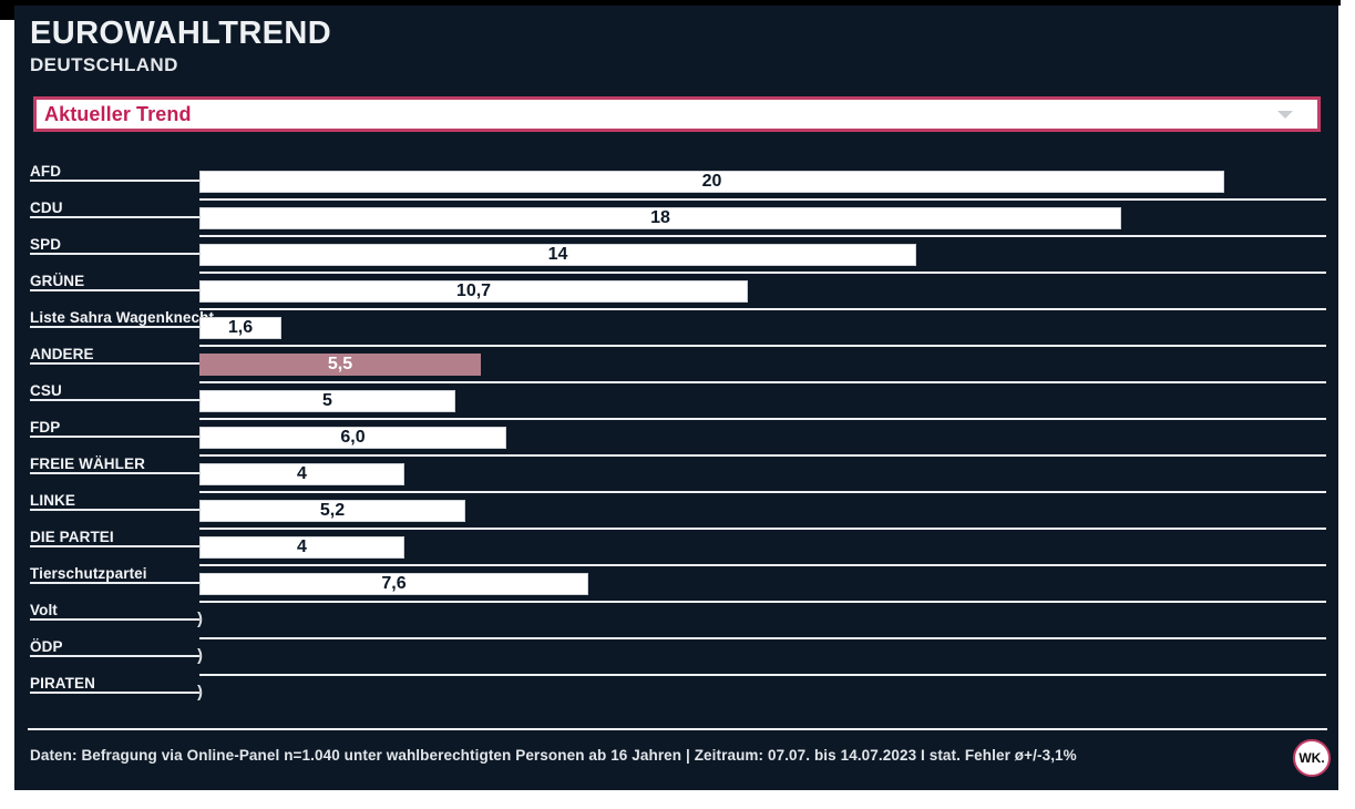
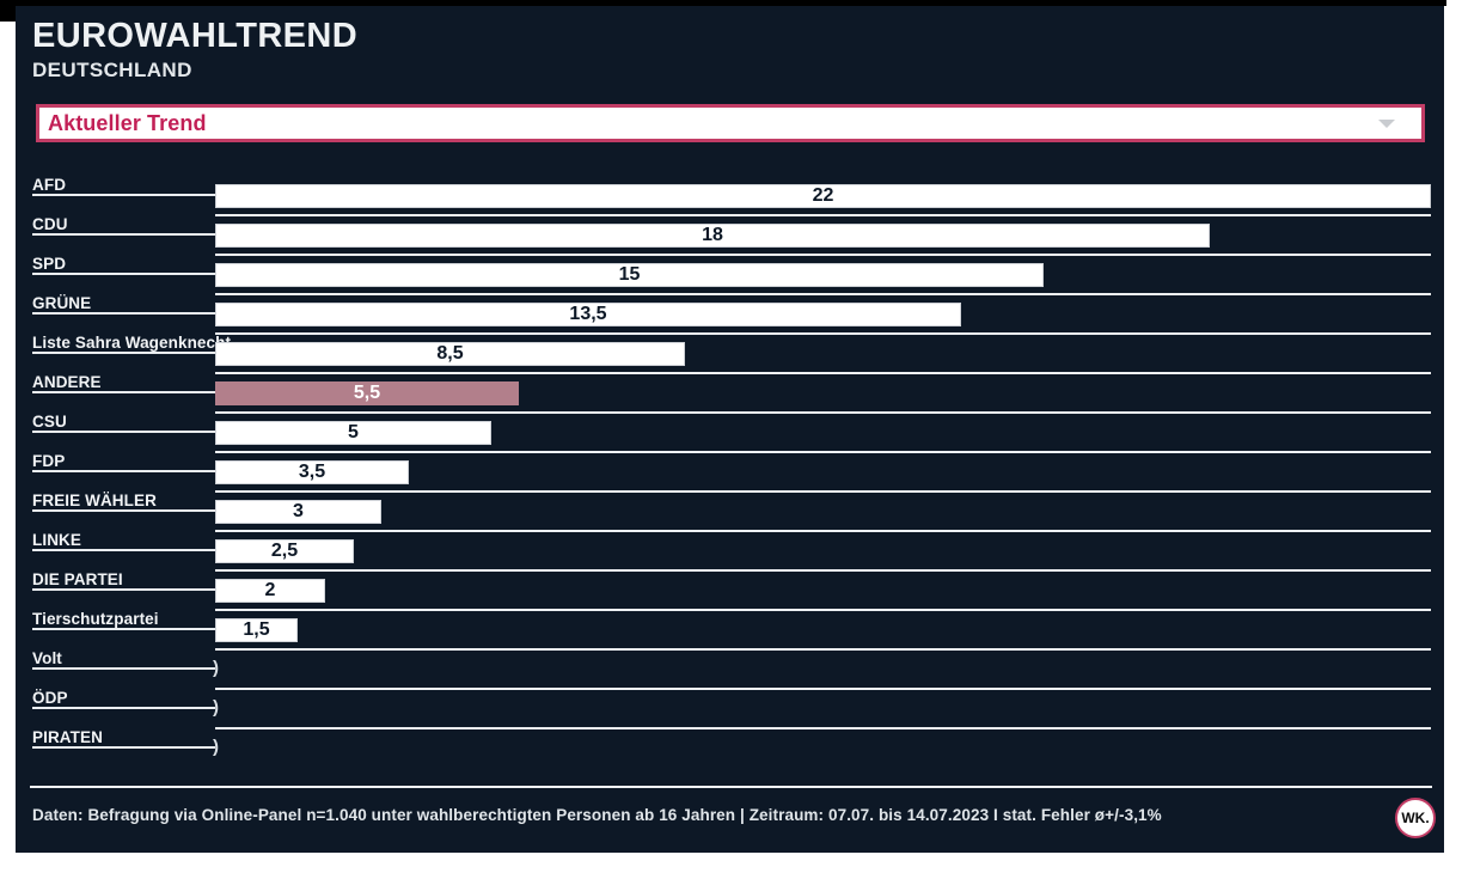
AFD: 20 -> 22
SPD: 14 -> 15
GRÜNE: 10,7 -> 13,5
Liste Sahra Wagenknecht: 1,6 -> 8,5
FDP: 6,0 -> 3,5
FREIE WÄHLER: 4 -> 3
LINKE: 5,2 -> 2,5
DIE PARTEI: 4 -> 2
Tierschutzpartei: 7,6 -> 1,5
